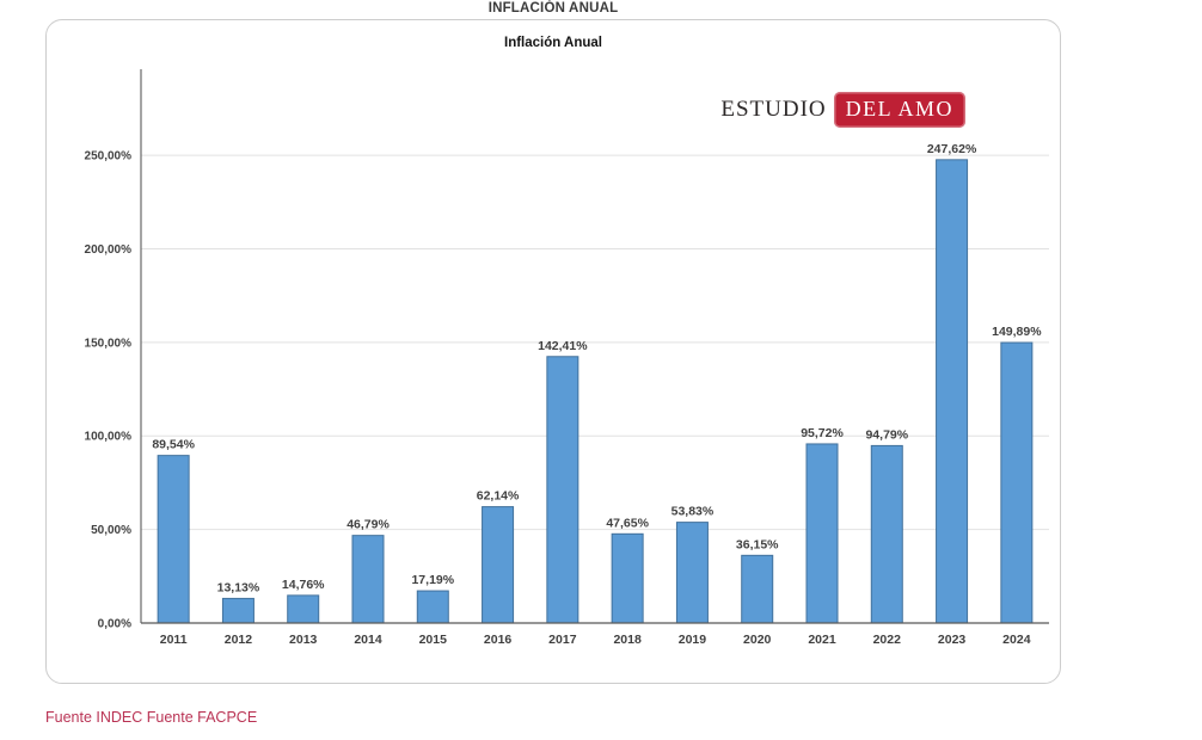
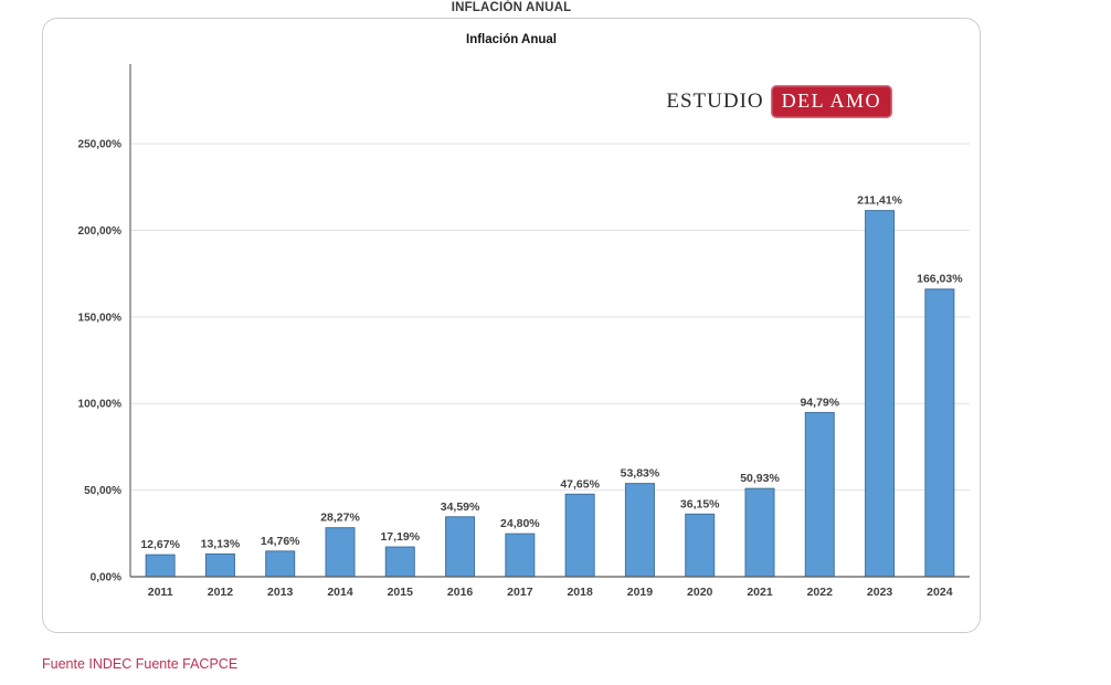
2011: 89,54% -> 12,67%
2014: 46,79% -> 28,27%
2016: 62,14% -> 34,59%
2017: 142,41% -> 24,80%
2021: 95,72% -> 50,93%
2023: 247,62% -> 211,41%
2024: 149,89% -> 166,03%
